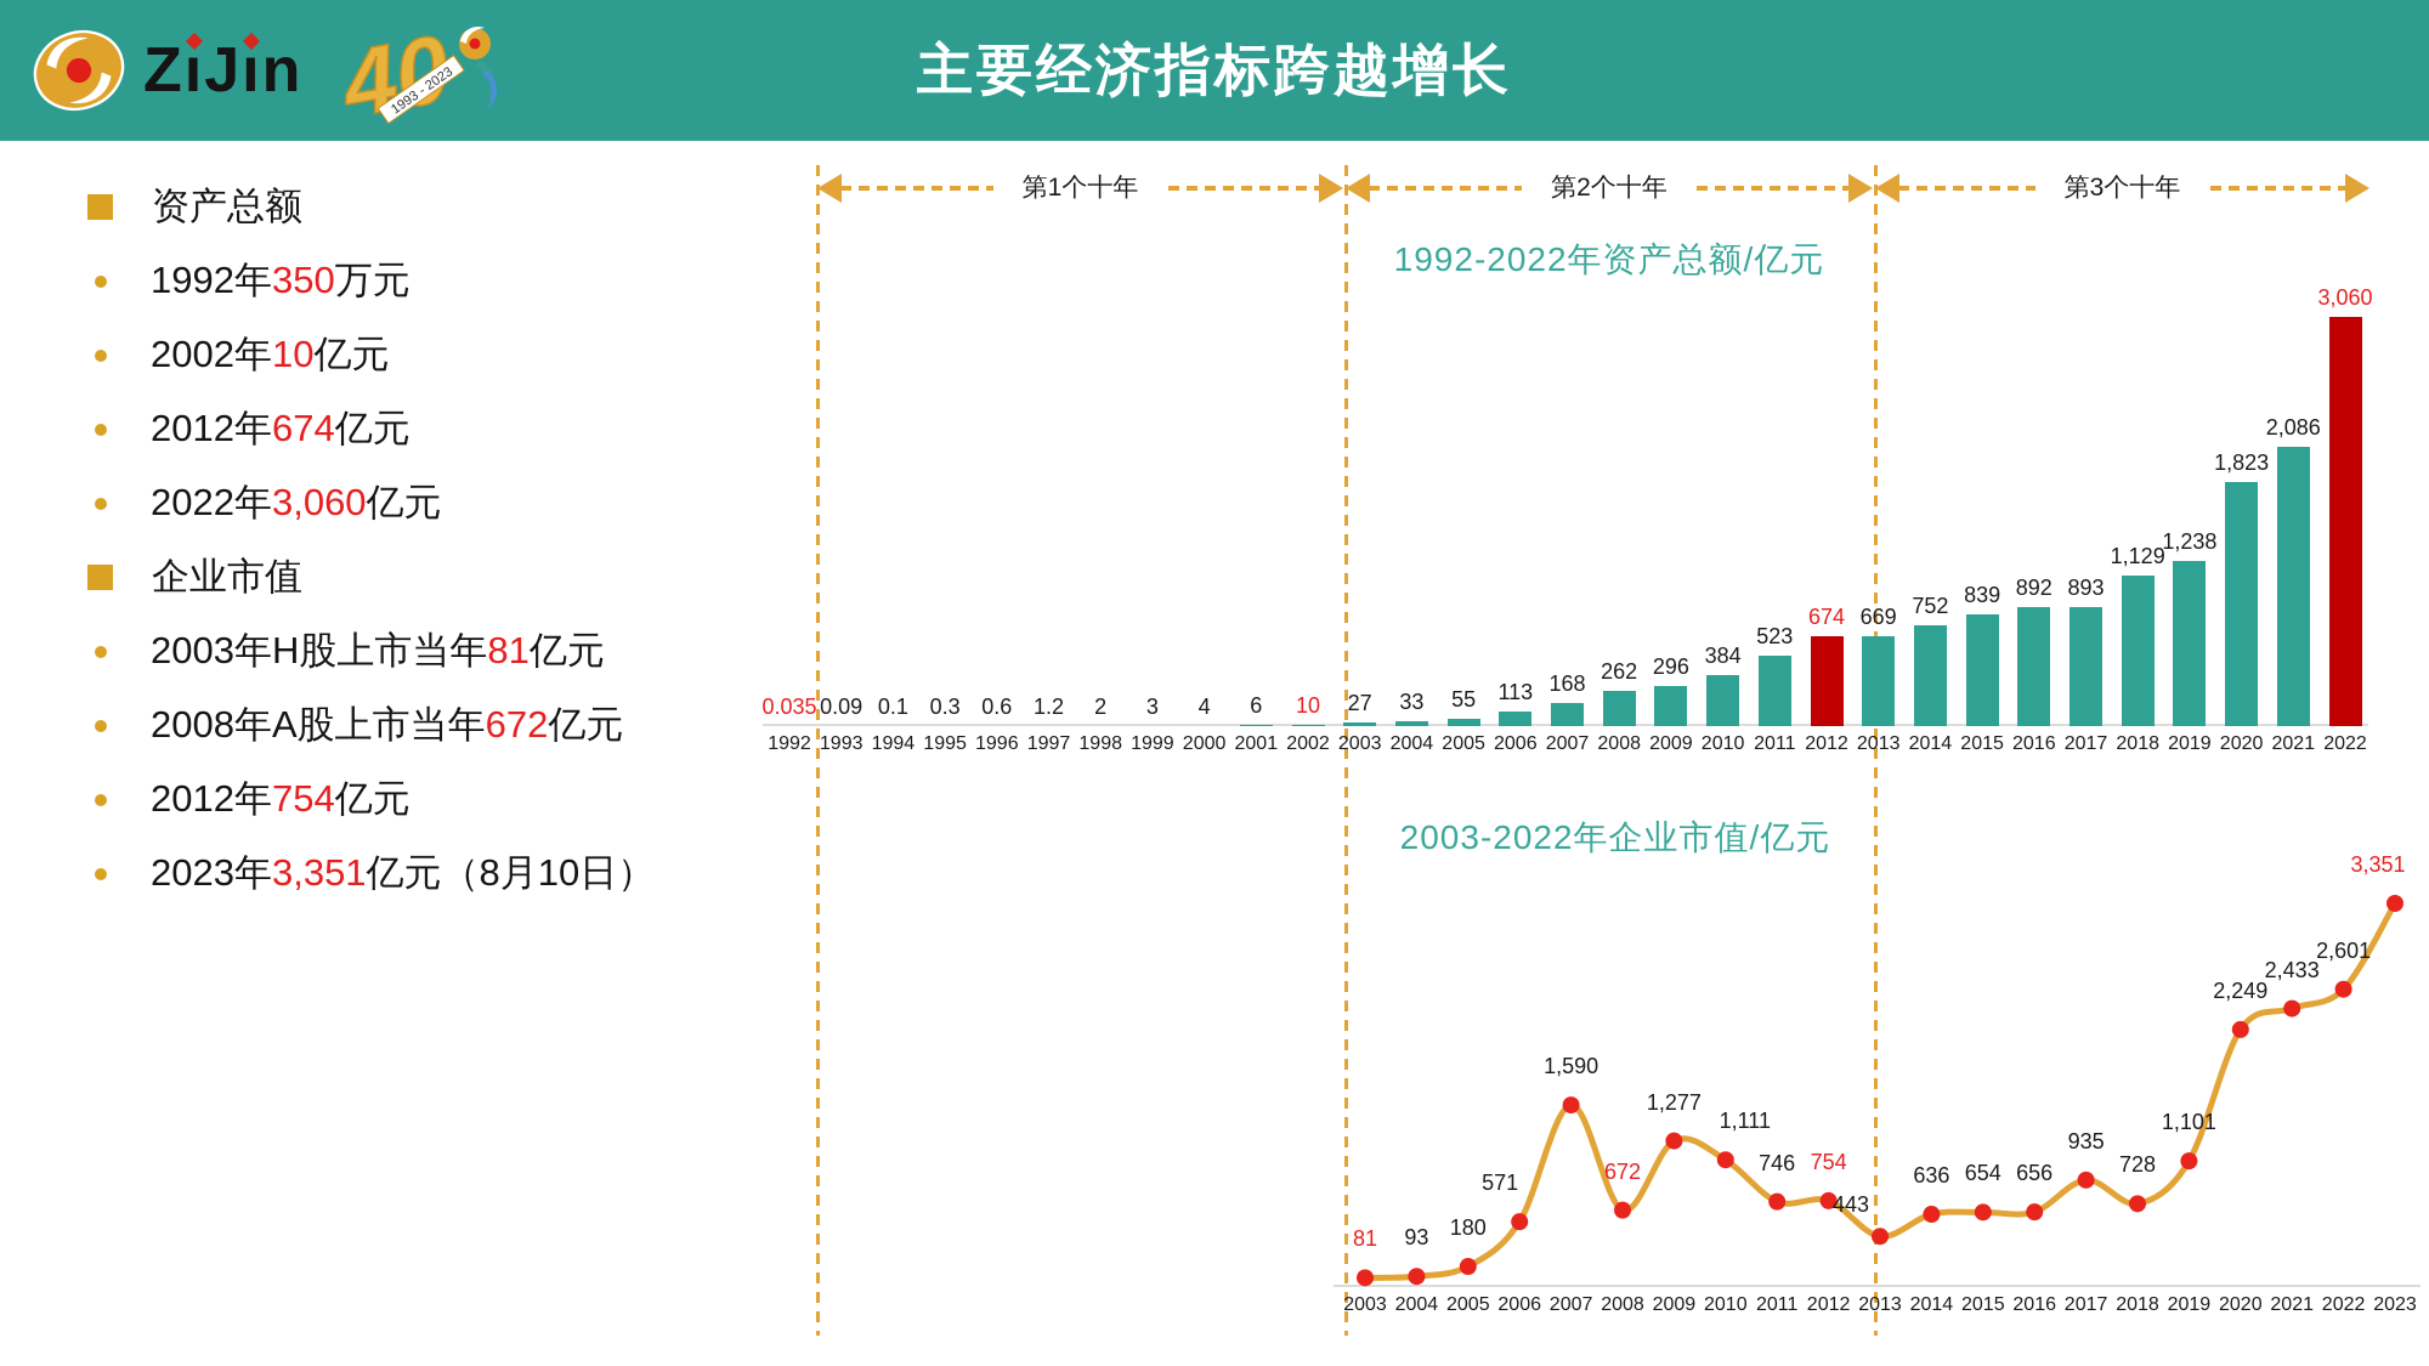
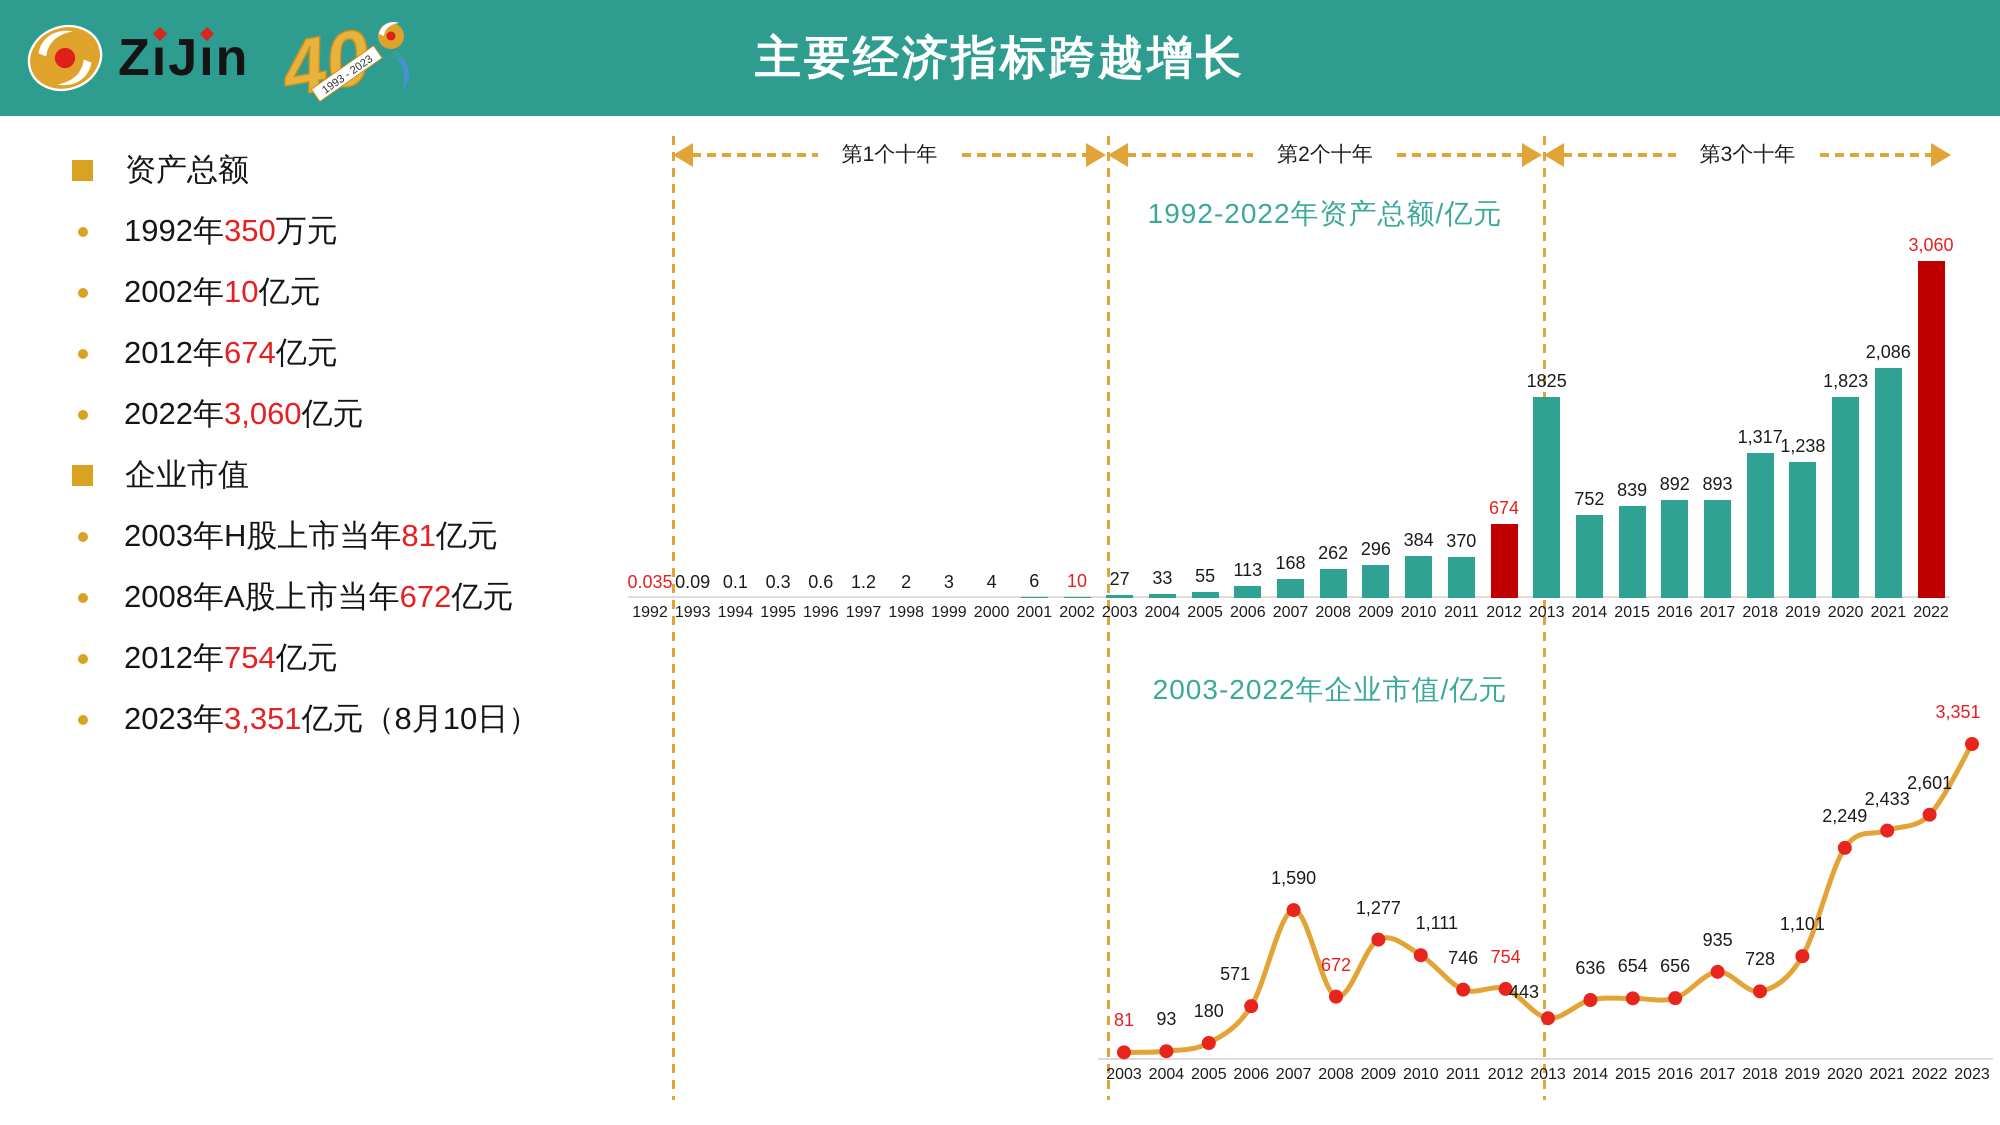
1992-2022年资产总额/亿元/2011: 523 -> 370
1992-2022年资产总额/亿元/2013: 669 -> 1825
1992-2022年资产总额/亿元/2018: 1,129 -> 1,317
